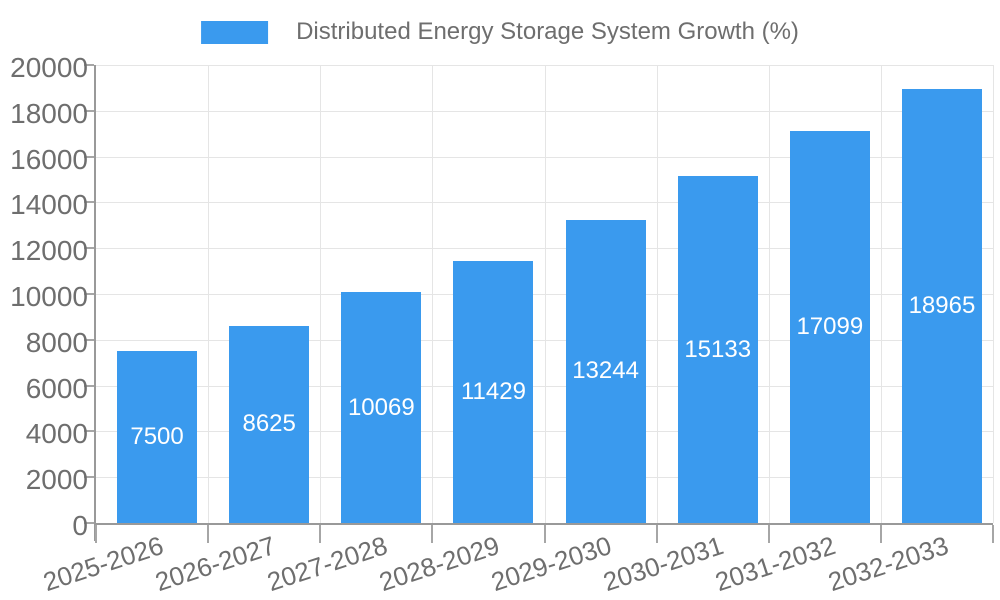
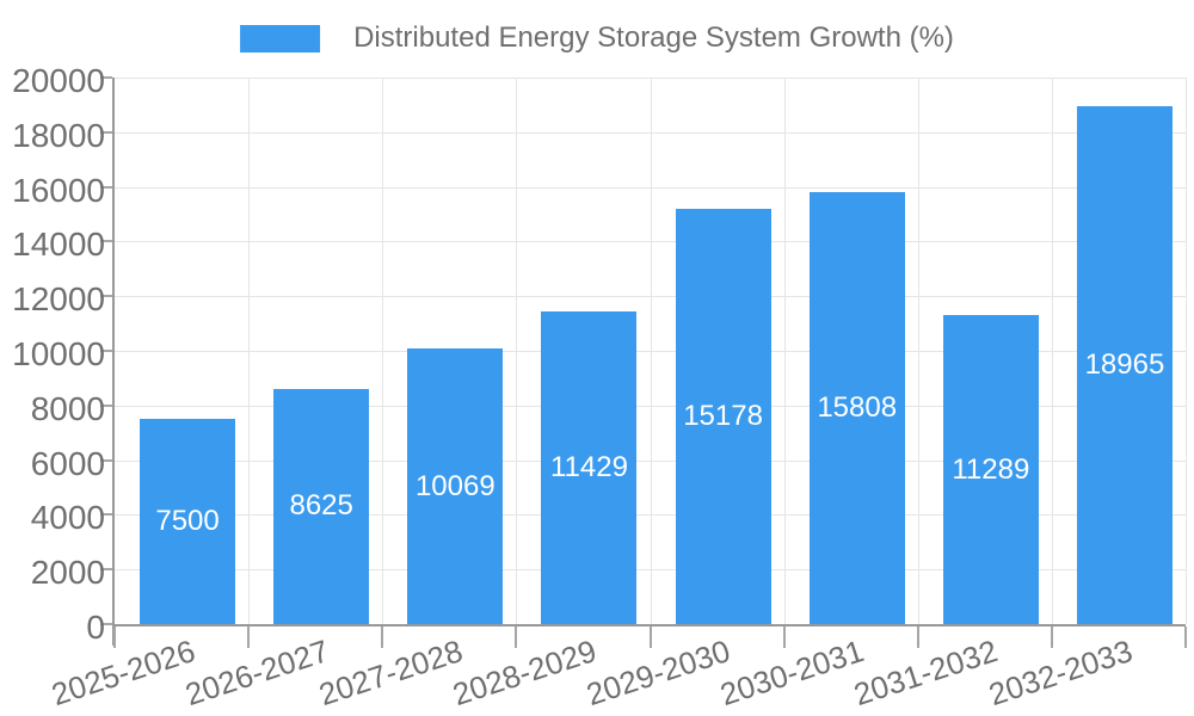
2029-2030: 13244 -> 15178
2030-2031: 15133 -> 15808
2031-2032: 17099 -> 11289
